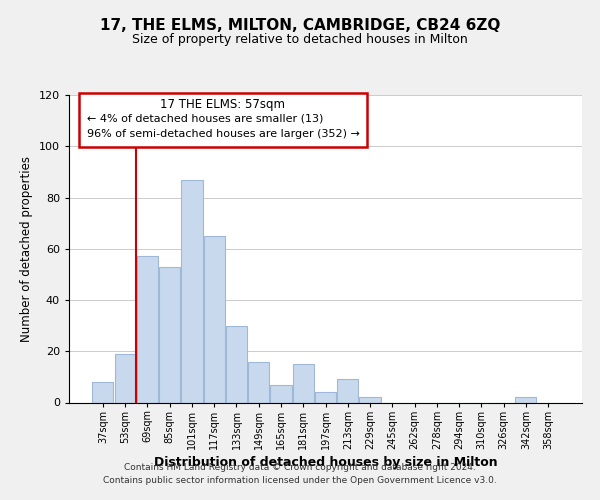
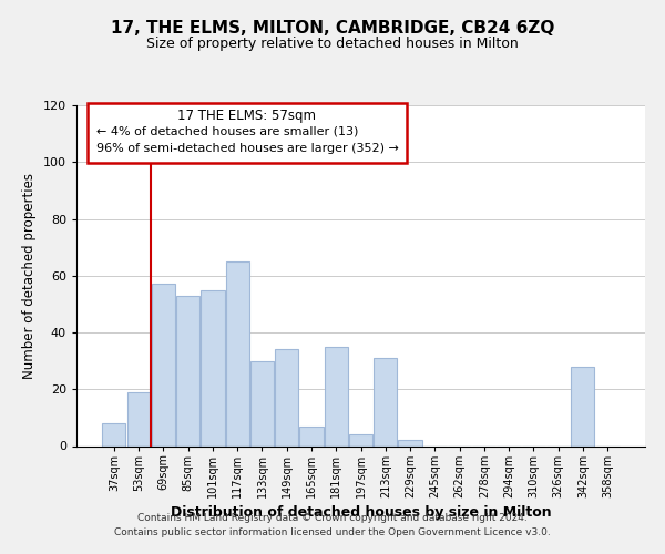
101sqm: 87 -> 55
149sqm: 16 -> 34
181sqm: 15 -> 35
213sqm: 9 -> 31
342sqm: 2 -> 28
